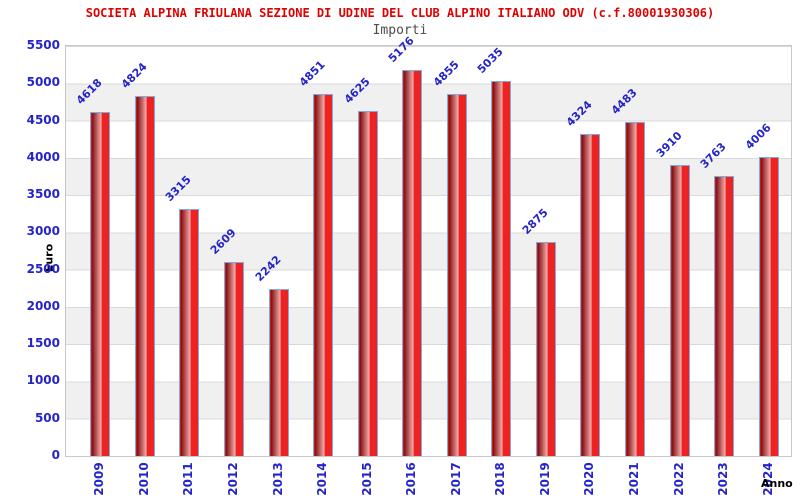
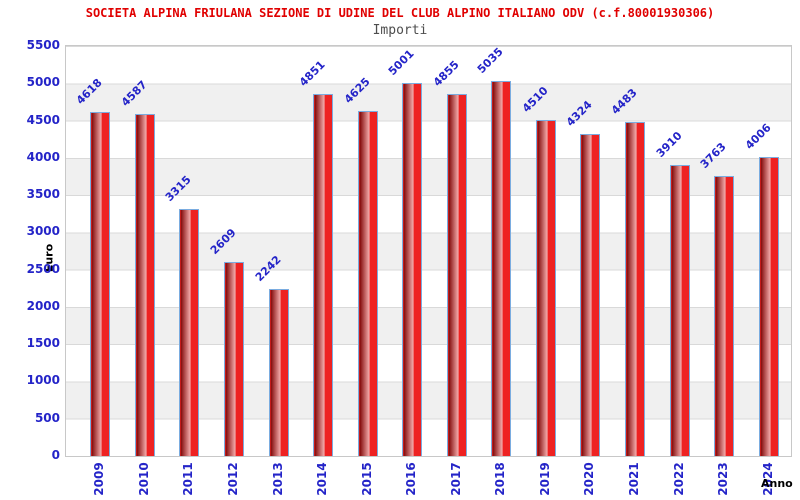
2010: 4824 -> 4587
2016: 5176 -> 5001
2019: 2875 -> 4510
